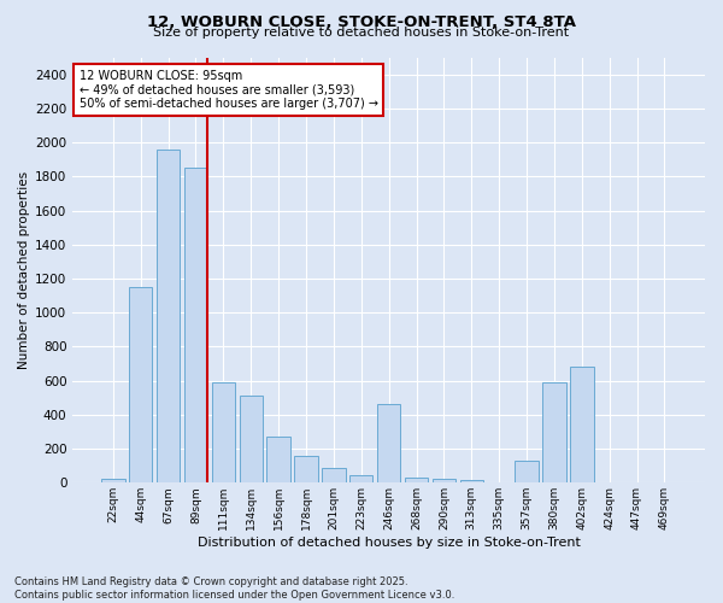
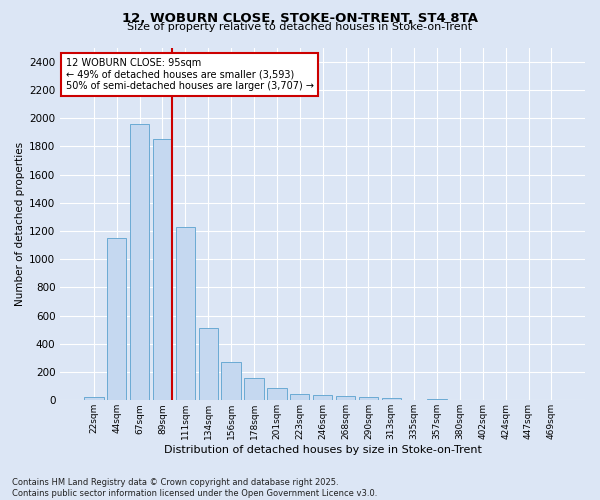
111sqm: 590 -> 1230
246sqm: 460 -> 40
357sqm: 130 -> 10
380sqm: 590 -> 0
402sqm: 680 -> 0
